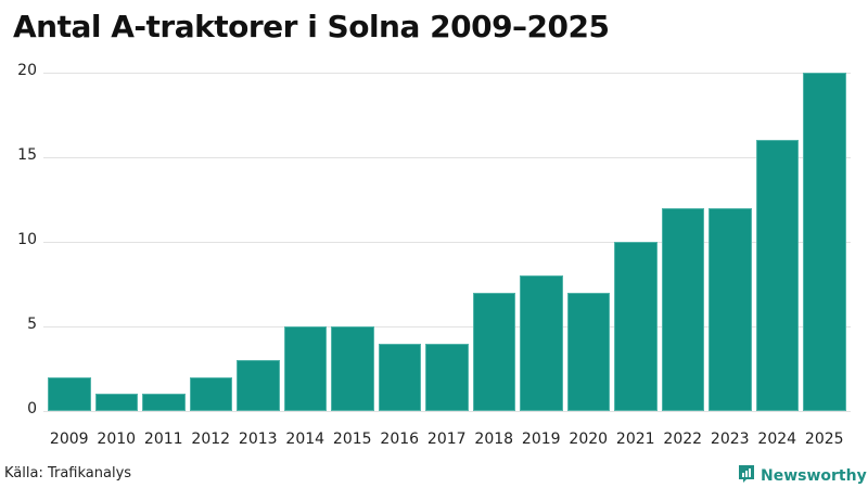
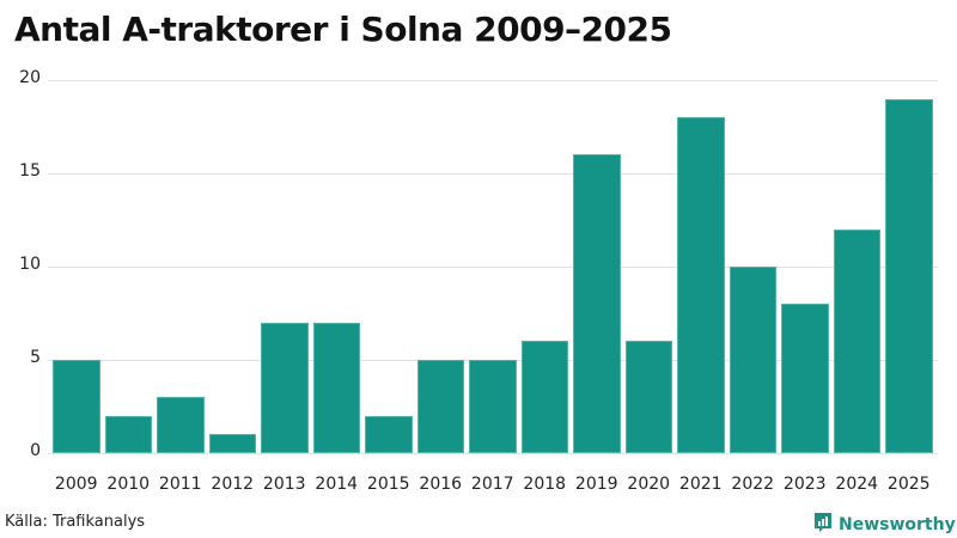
2009: 2 -> 5
2010: 1 -> 2
2011: 1 -> 3
2012: 2 -> 1
2013: 3 -> 7
2014: 5 -> 7
2015: 5 -> 2
2016: 4 -> 5
2017: 4 -> 5
2018: 7 -> 6
2019: 8 -> 16
2020: 7 -> 6
2021: 10 -> 18
2022: 12 -> 10
2023: 12 -> 8
2024: 16 -> 12
2025: 20 -> 19
